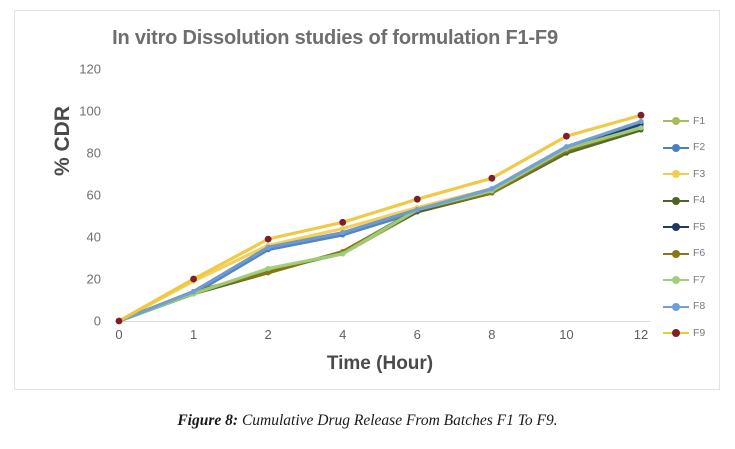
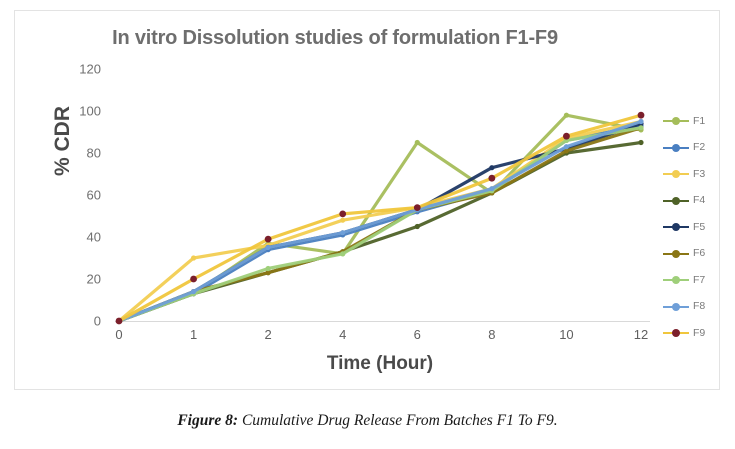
F3/1: 19 -> 30
F1/2: 24 -> 37
F3/4: 44 -> 48
F9/4: 47 -> 51
F1/6: 52 -> 85
F4/6: 52 -> 45
F9/6: 58 -> 54
F5/8: 62 -> 73
F1/10: 81 -> 98
F2/10: 82 -> 86
F3/10: 83 -> 87
F7/10: 82 -> 86
F4/12: 91 -> 85
